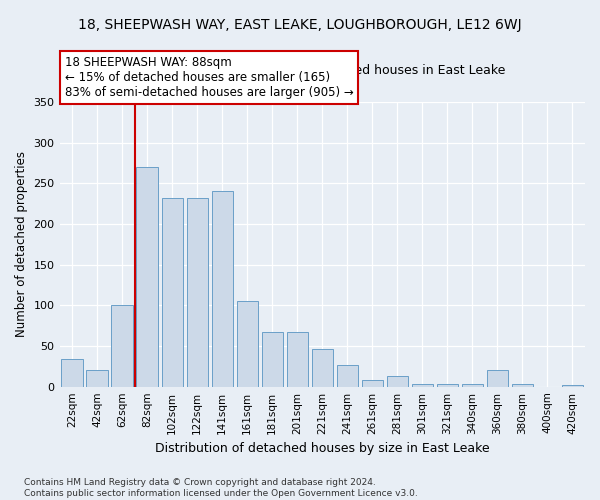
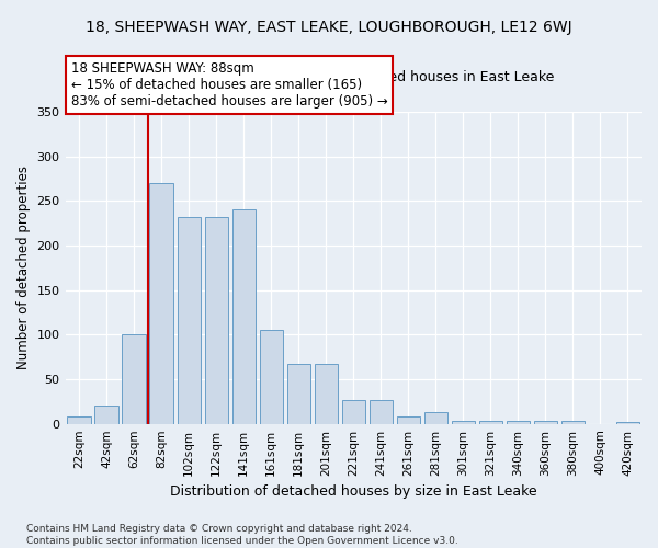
22sqm: 34 -> 8
221sqm: 46 -> 27
360sqm: 20 -> 3
